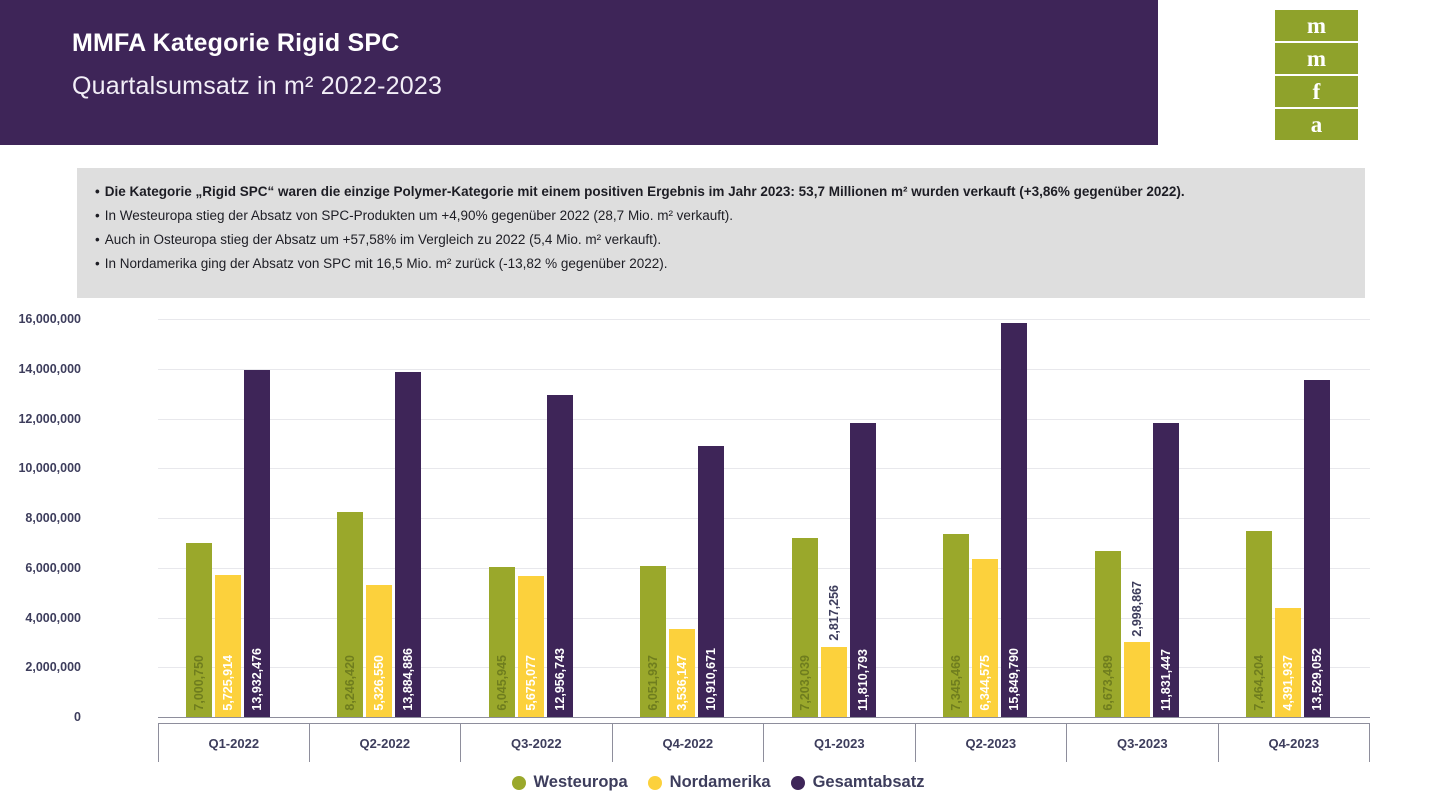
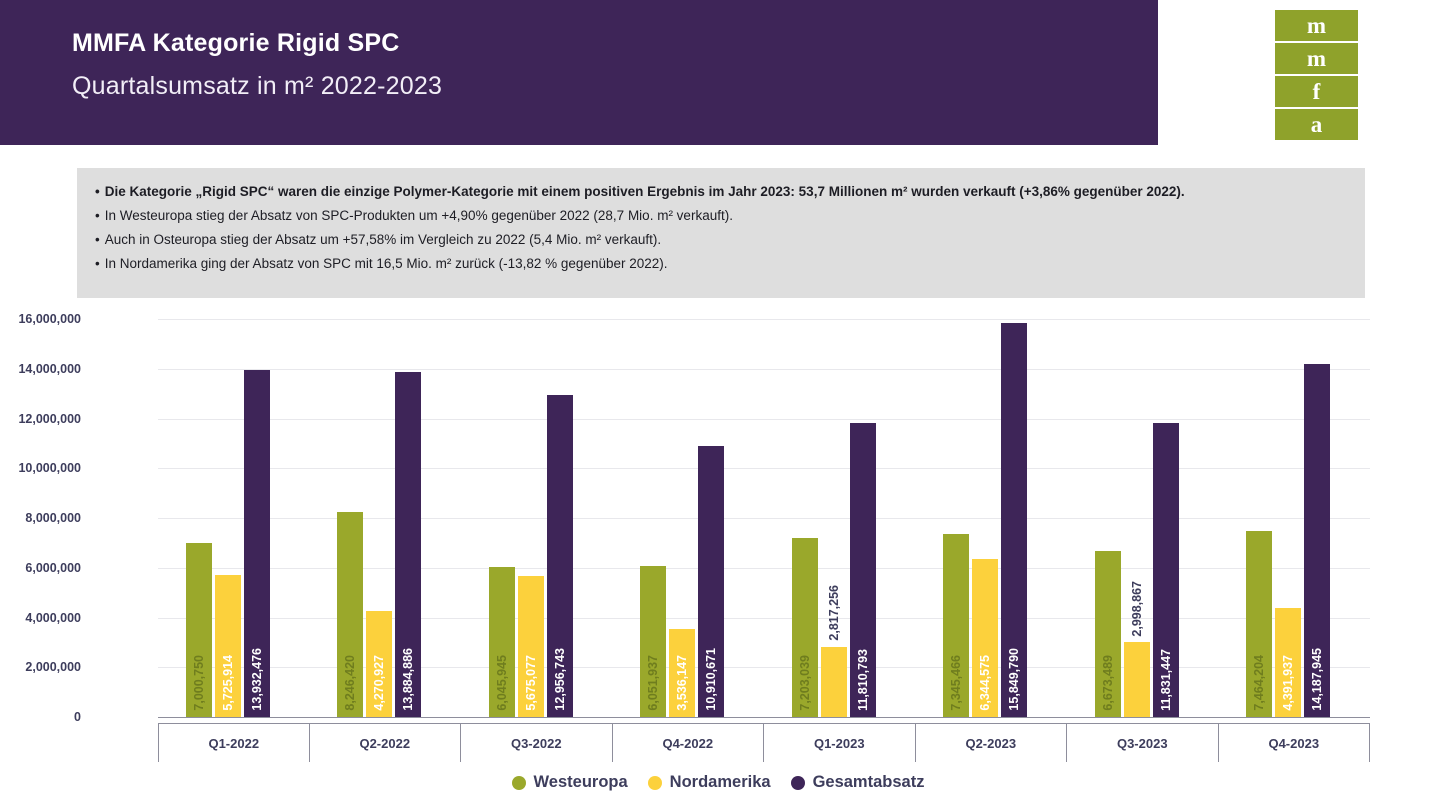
Nordamerika/Q2-2022: 5,326,550 -> 4,270,927
Gesamtabsatz/Q4-2023: 13,529,052 -> 14,187,945
